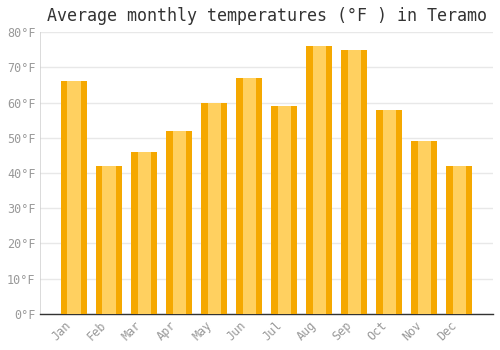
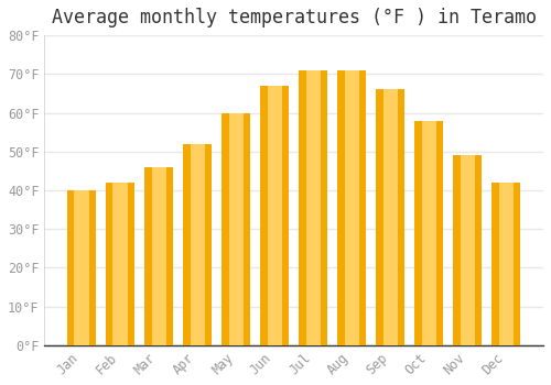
Jan: 66°F -> 40°F
Jul: 59°F -> 71°F
Aug: 76°F -> 71°F
Sep: 75°F -> 66°F
